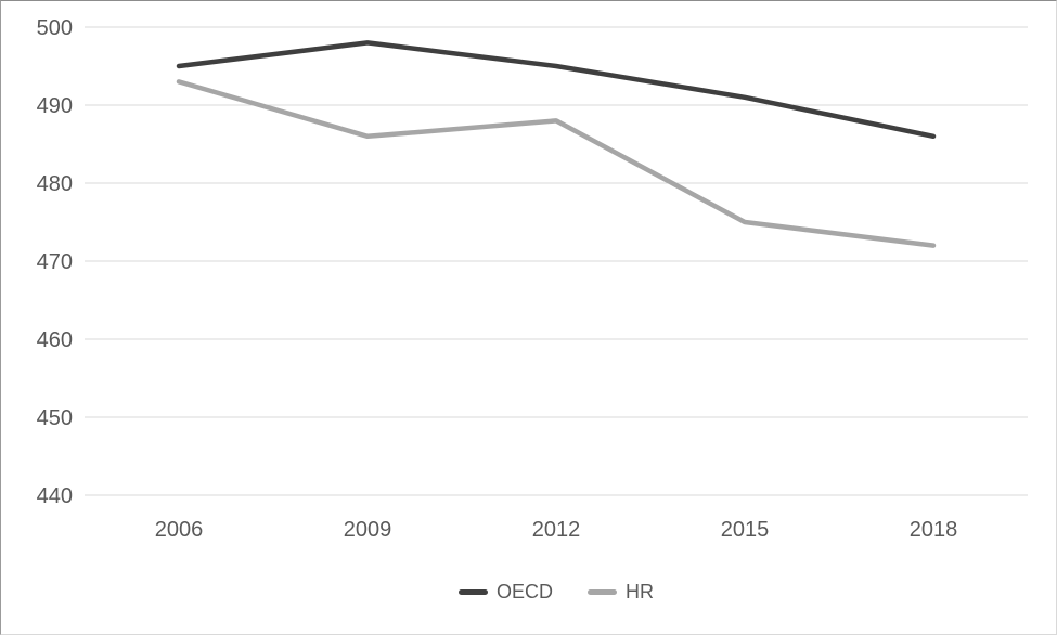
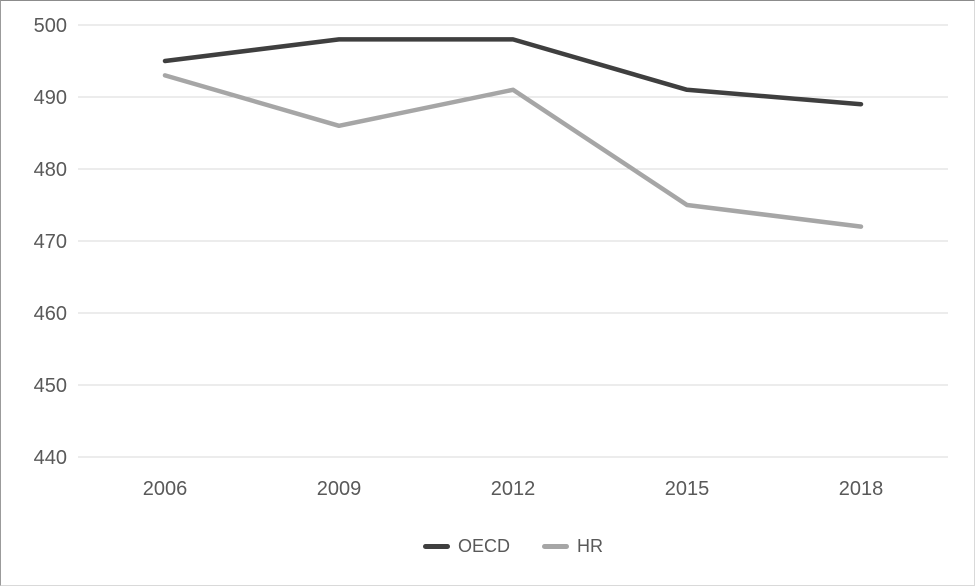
OECD/2012: 495 -> 498
HR/2012: 488 -> 491
OECD/2018: 486 -> 489
